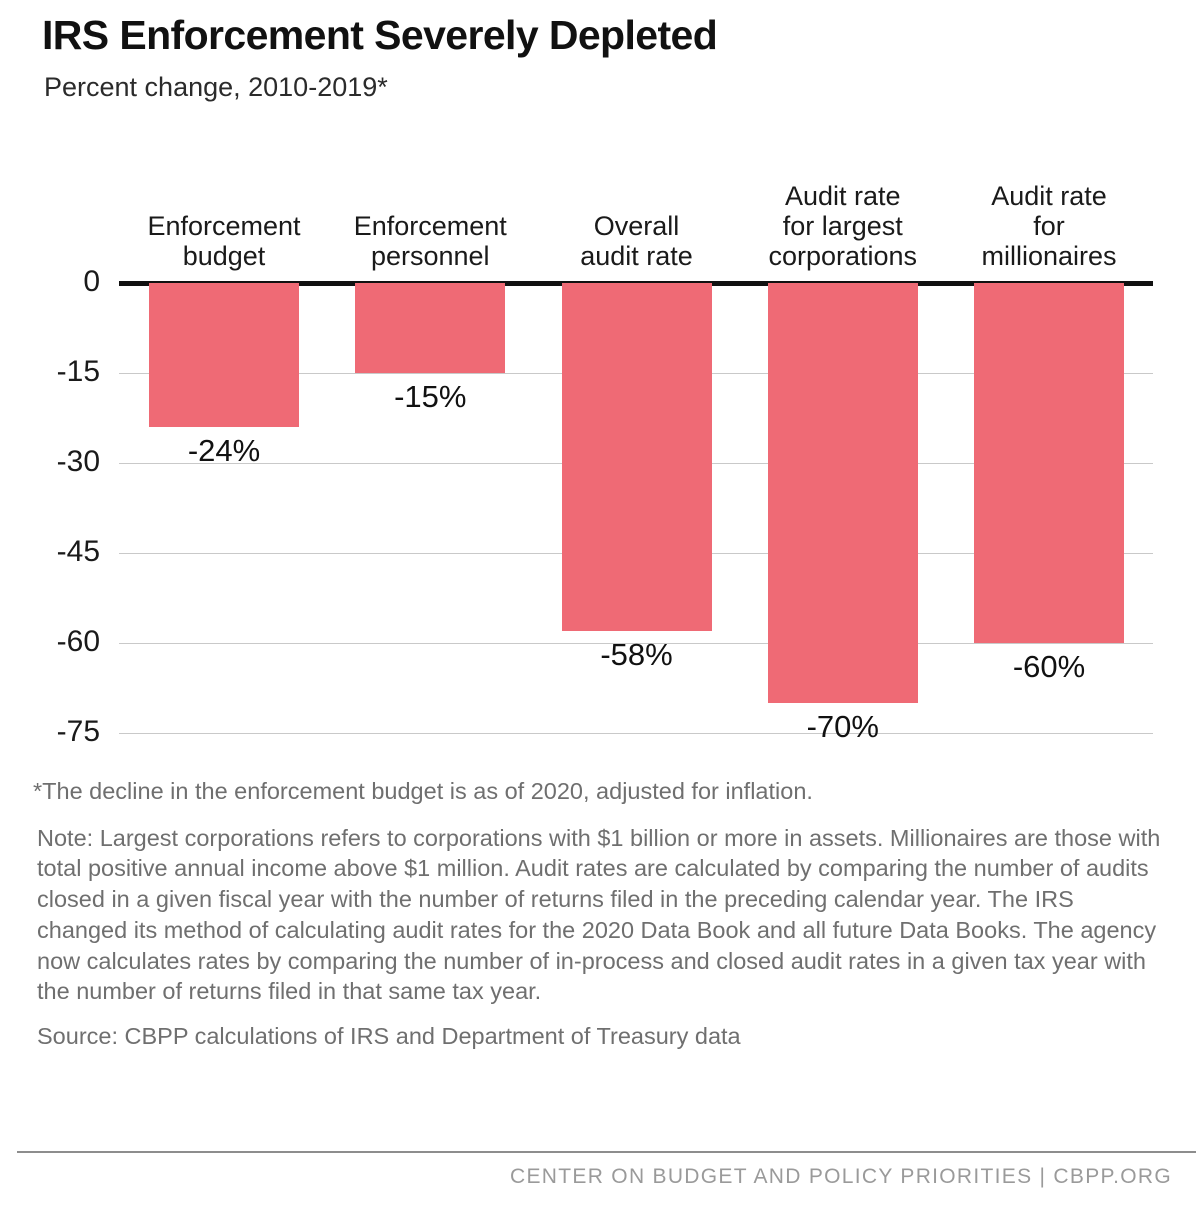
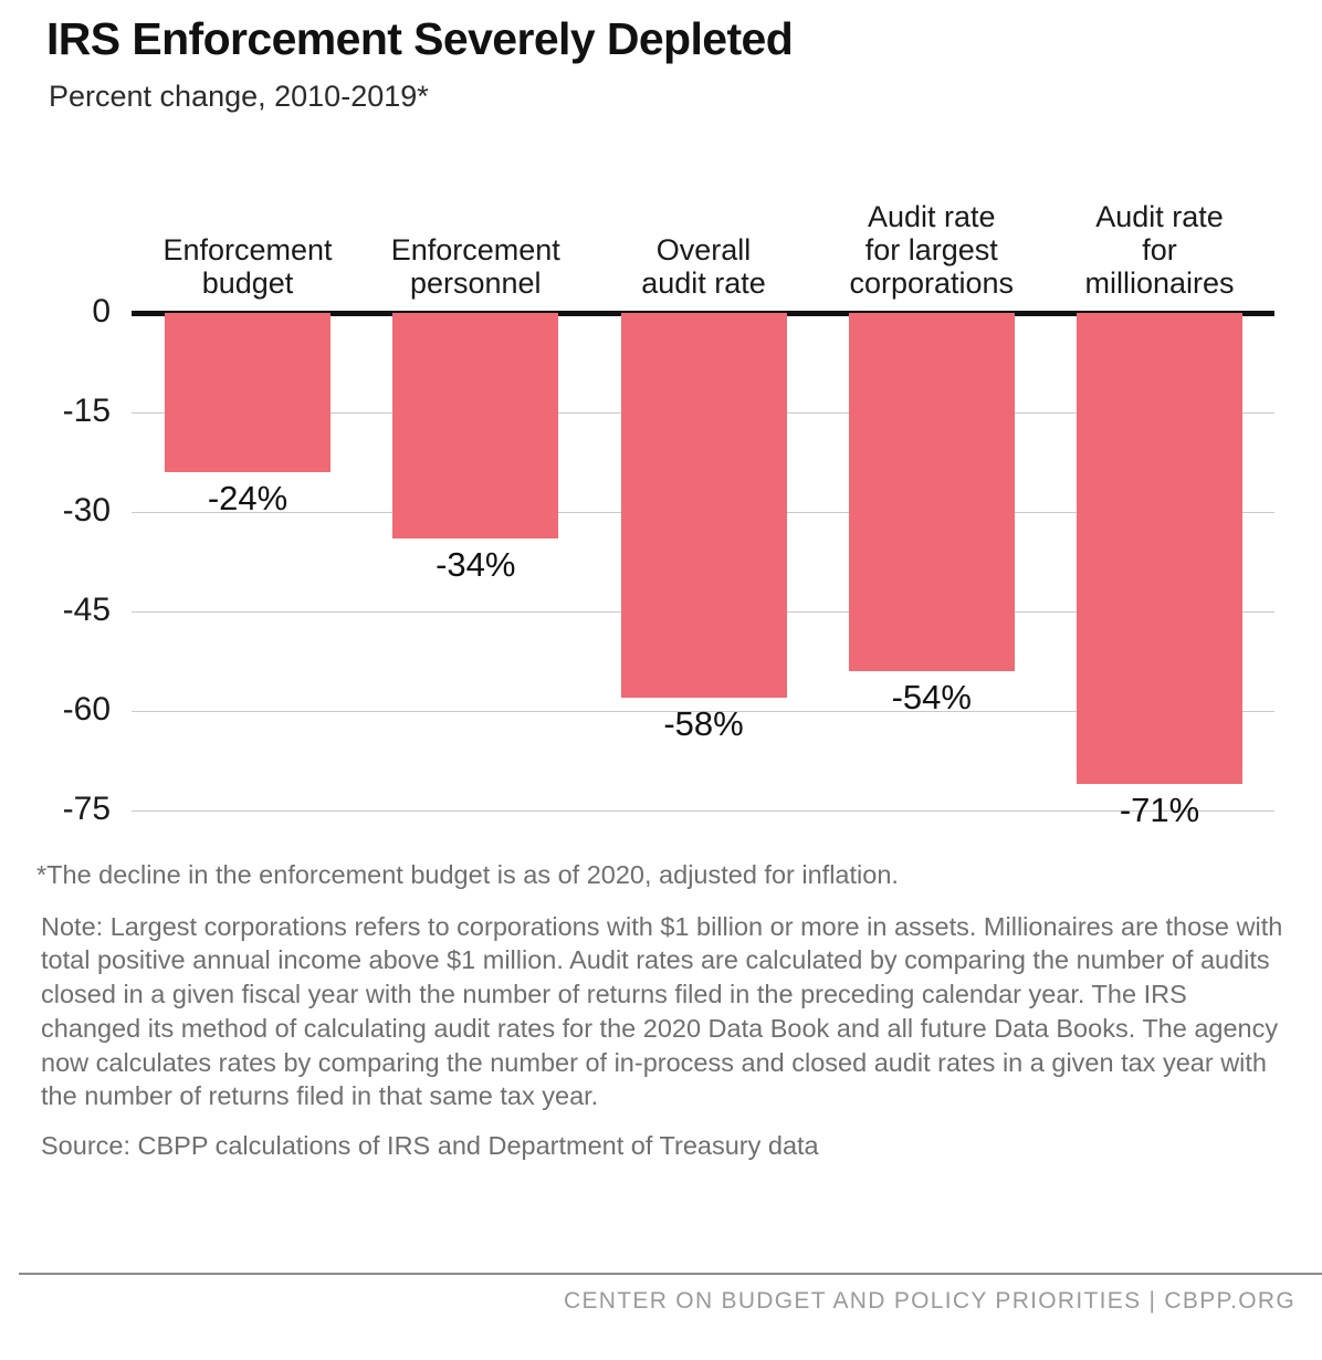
Enforcement personnel: -15% -> -34%
Audit rate for largest corporations: -70% -> -54%
Audit rate for millionaires: -60% -> -71%
